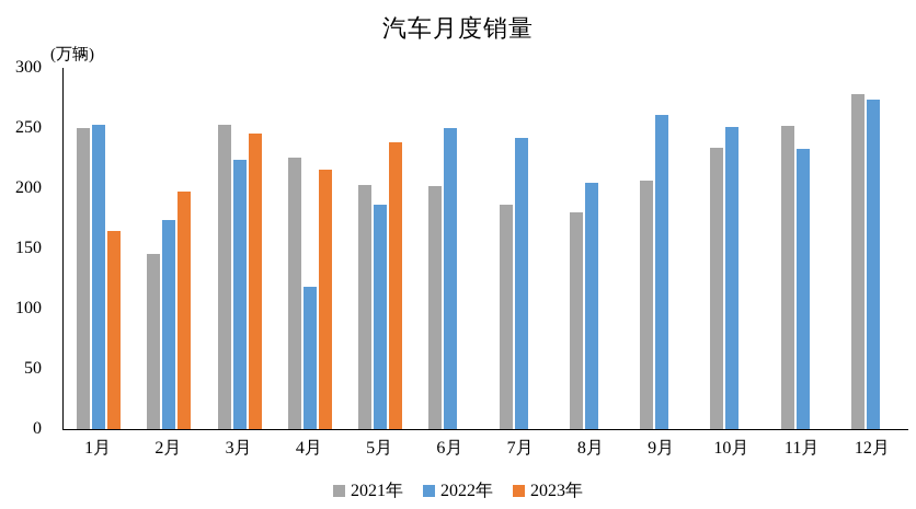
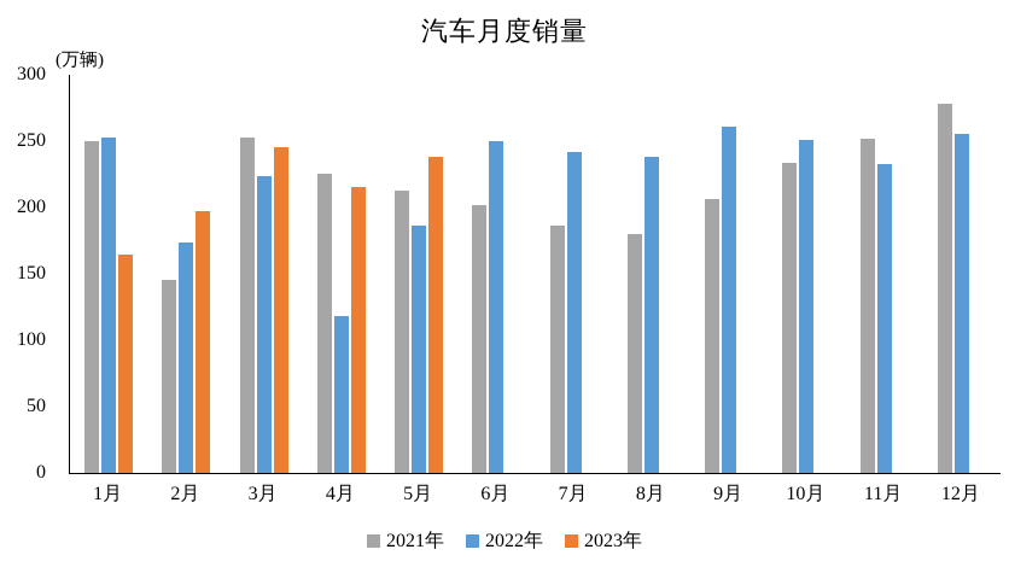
2021年/5月: 203 -> 213
2022年/8月: 205 -> 238
2022年/12月: 274 -> 256
